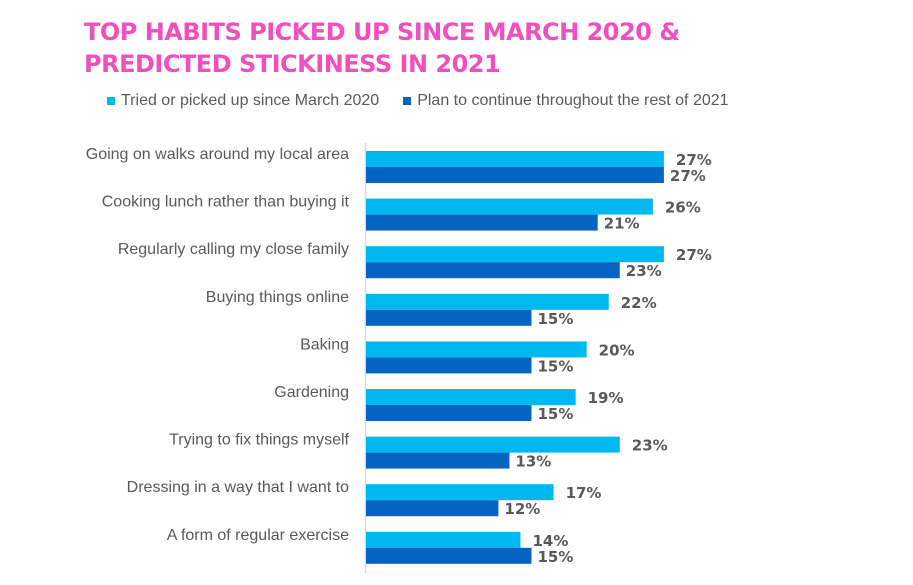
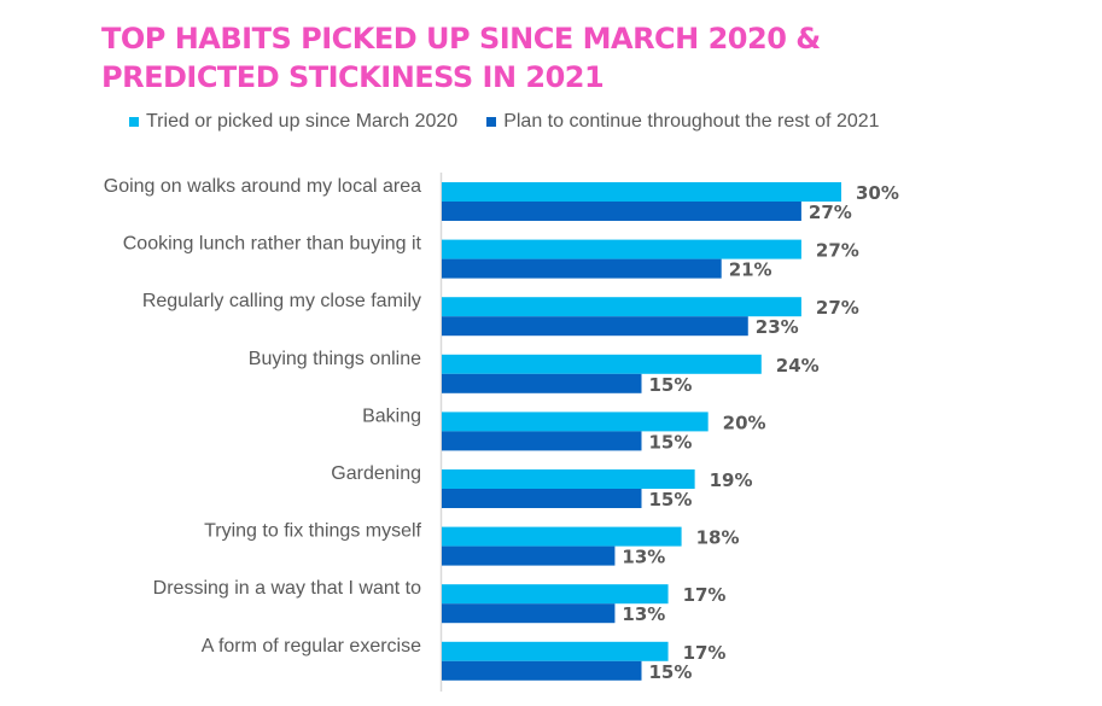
Tried or picked up since March 2020/Going on walks around my local area: 27% -> 30%
Tried or picked up since March 2020/Cooking lunch rather than buying it: 26% -> 27%
Tried or picked up since March 2020/Buying things online: 22% -> 24%
Tried or picked up since March 2020/Trying to fix things myself: 23% -> 18%
Plan to continue throughout the rest of 2021/Dressing in a way that I want to: 12% -> 13%
Tried or picked up since March 2020/A form of regular exercise: 14% -> 17%
